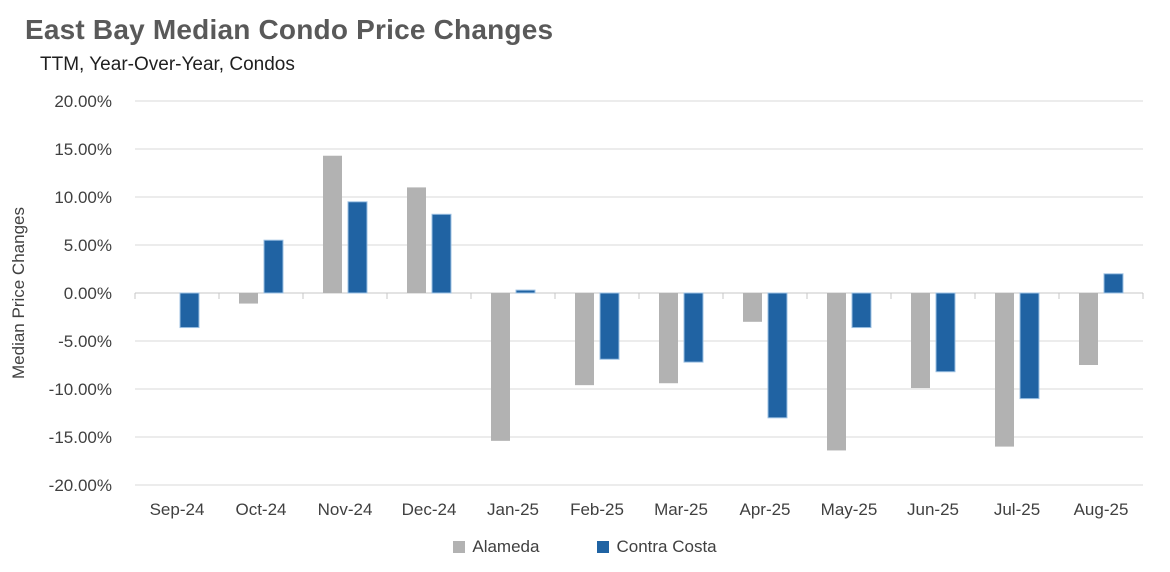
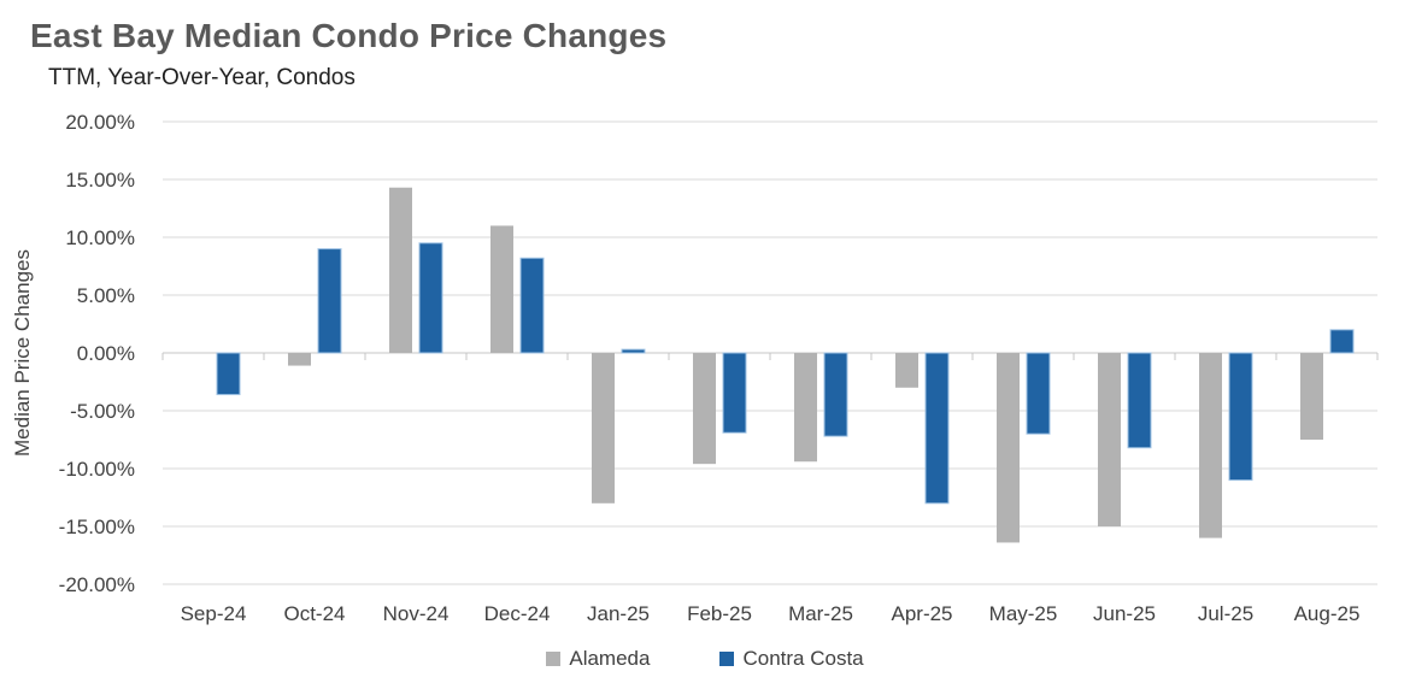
Contra Costa/Oct-24: 6% -> 9%
Alameda/Jan-25: -15% -> -13%
Contra Costa/May-25: -4% -> -7%
Alameda/Jun-25: -10% -> -15%
